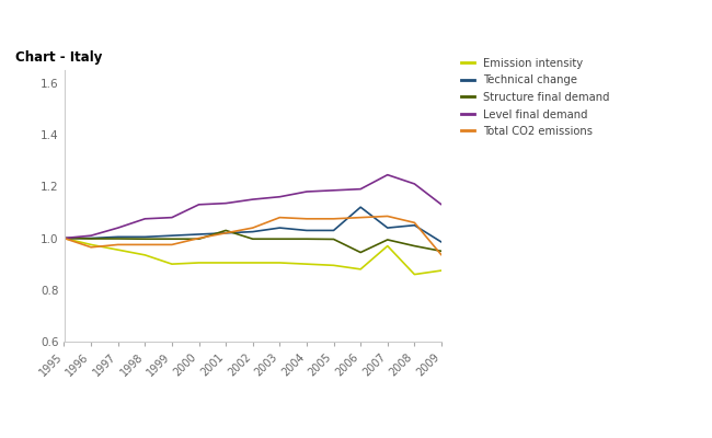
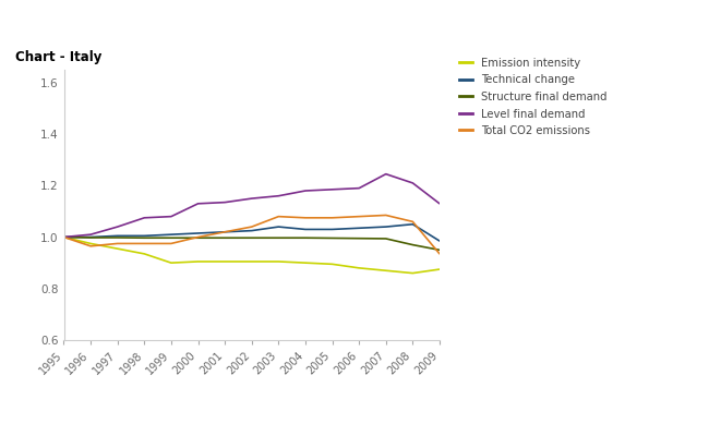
Structure final demand/2001: 1.030 -> 0.997
Technical change/2006: 1.120 -> 1.035
Structure final demand/2006: 0.945 -> 0.995
Emission intensity/2007: 0.970 -> 0.870
